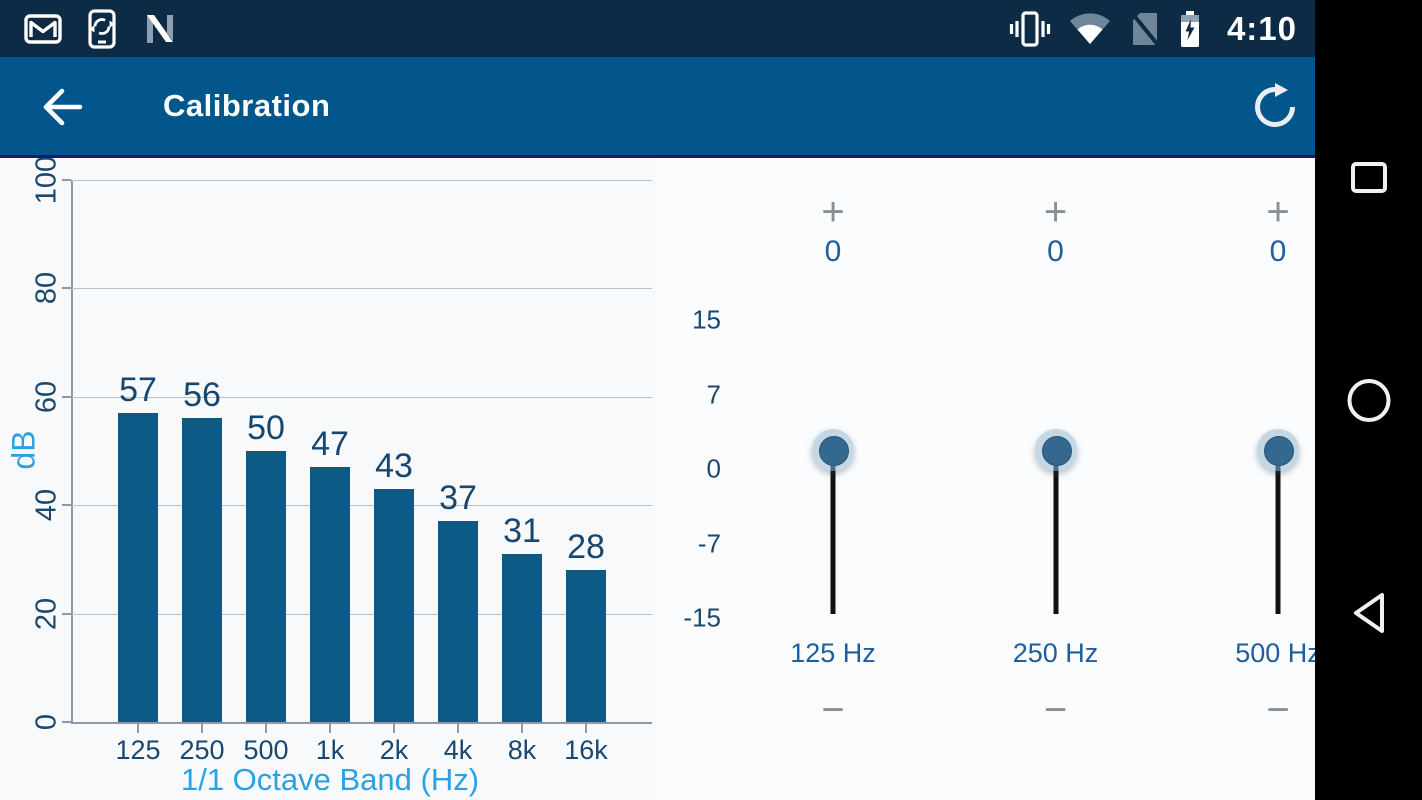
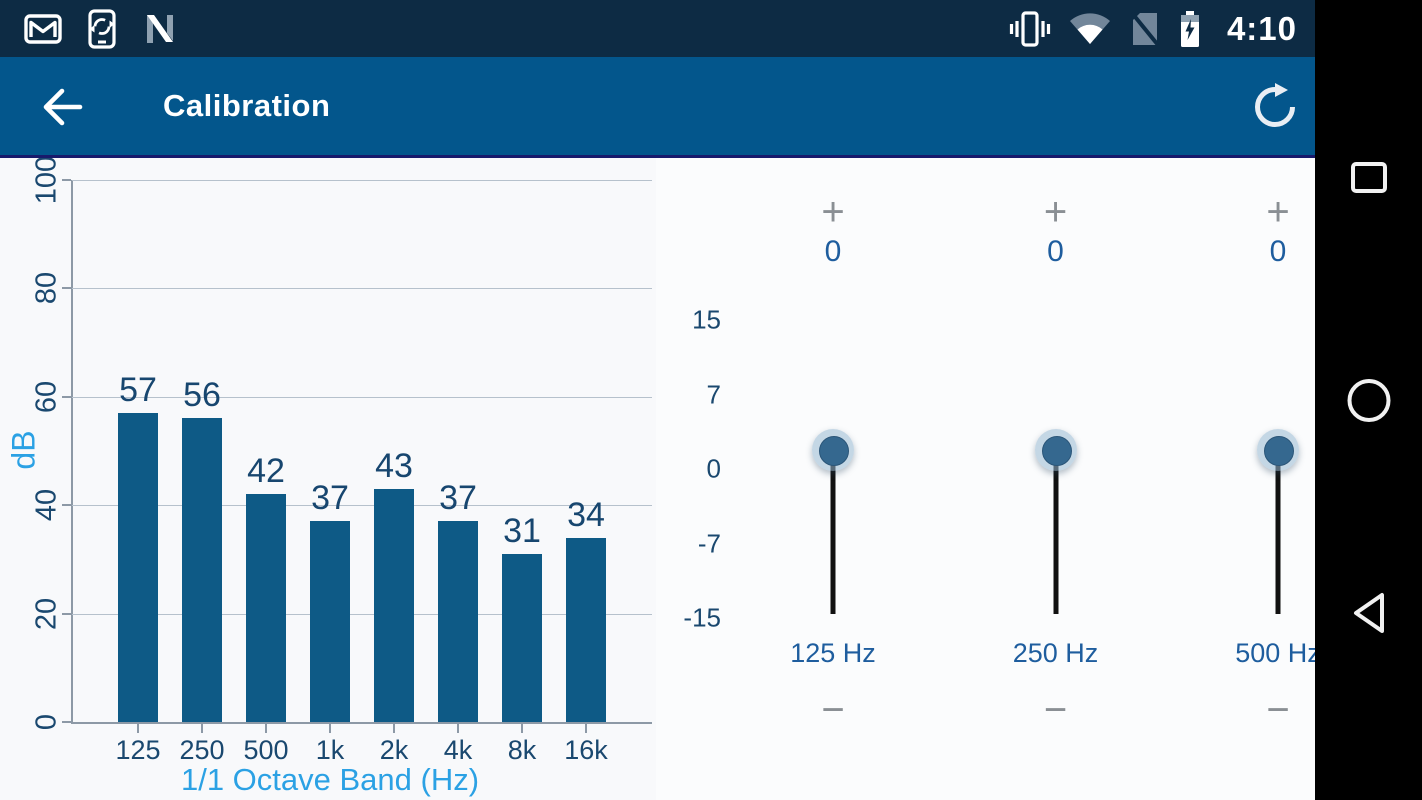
500: 50 -> 42
1k: 47 -> 37
16k: 28 -> 34
